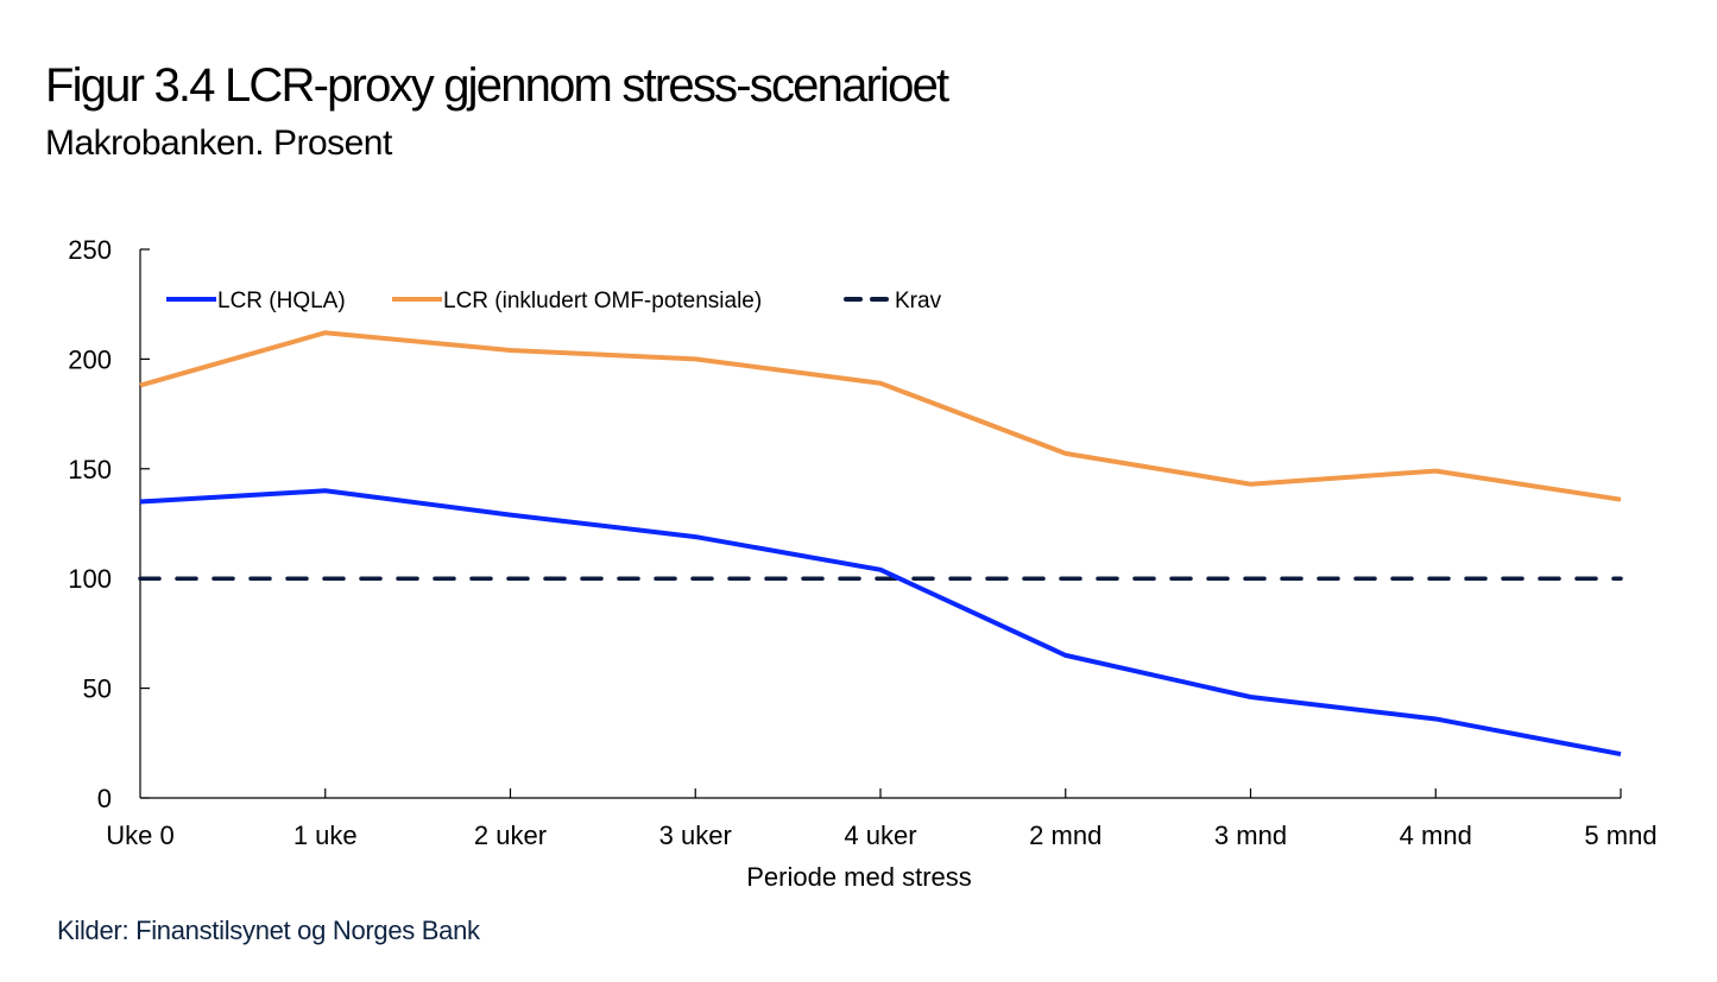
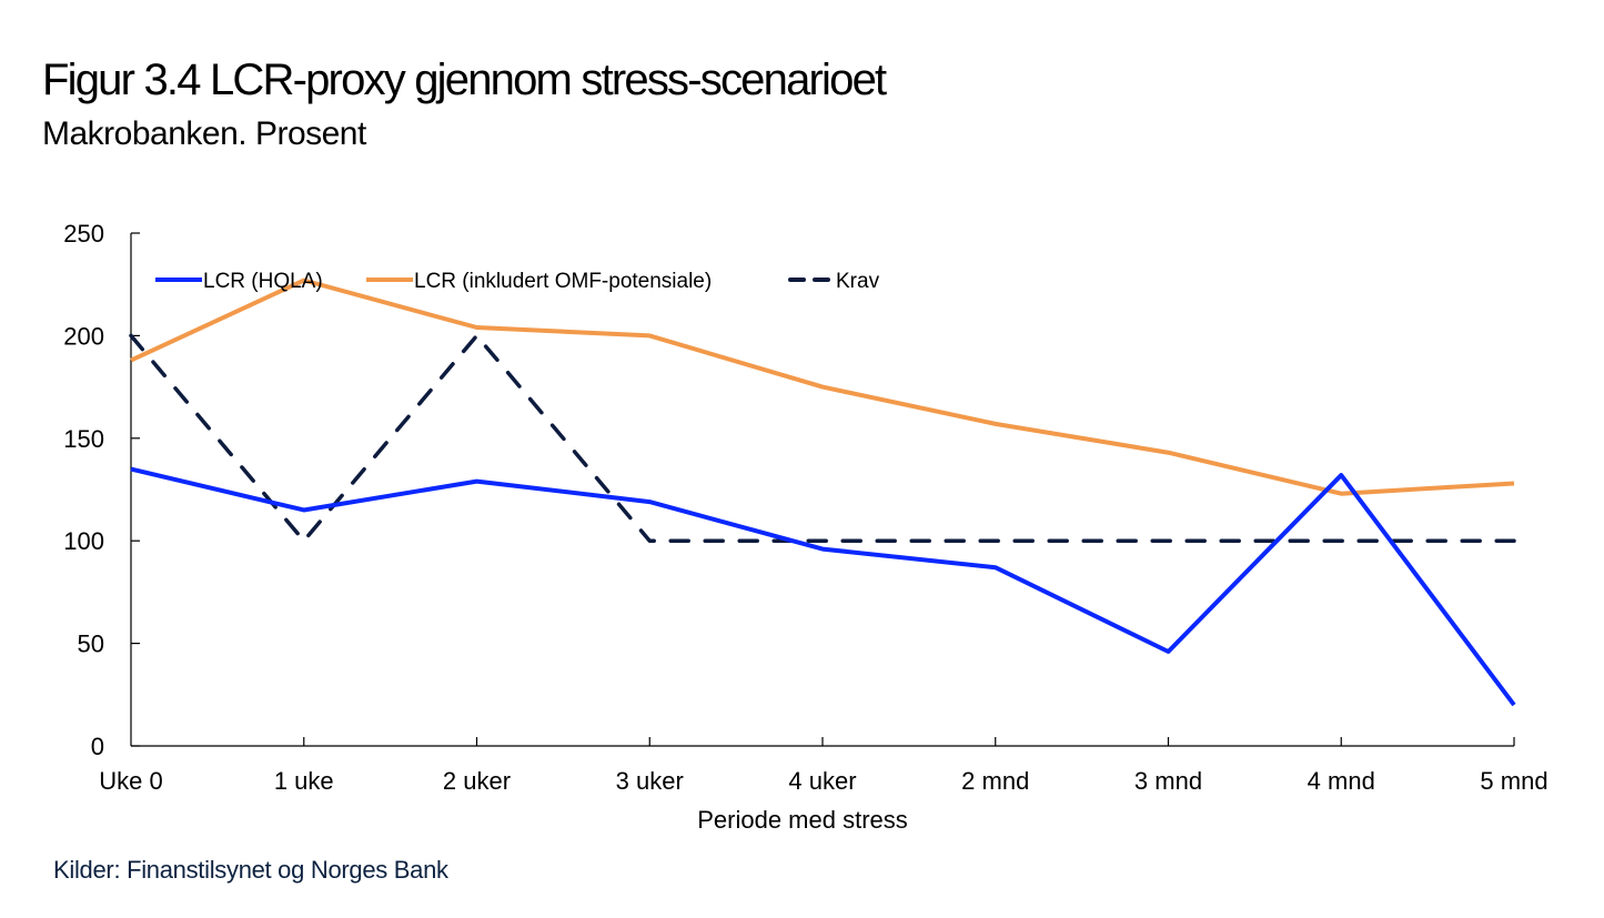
Krav/Uke 0: 100 -> 200
LCR (HQLA)/1 uke: 140 -> 115
LCR (inkludert OMF-potensiale)/1 uke: 212 -> 227
Krav/2 uker: 100 -> 200
LCR (HQLA)/4 uker: 104 -> 96
LCR (inkludert OMF-potensiale)/4 uker: 189 -> 175
LCR (HQLA)/2 mnd: 65 -> 87
LCR (HQLA)/4 mnd: 36 -> 132
LCR (inkludert OMF-potensiale)/4 mnd: 149 -> 123
LCR (inkludert OMF-potensiale)/5 mnd: 136 -> 128
